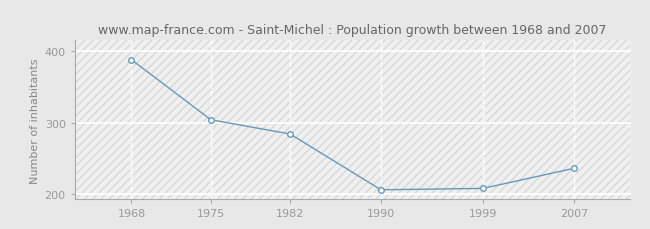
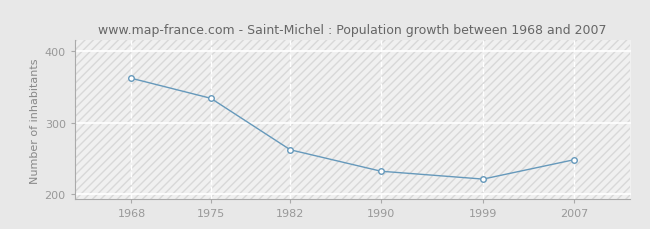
1968: 388 -> 362
1975: 304 -> 334
1982: 284 -> 262
1990: 206 -> 232
1999: 208 -> 221
2007: 236 -> 248
